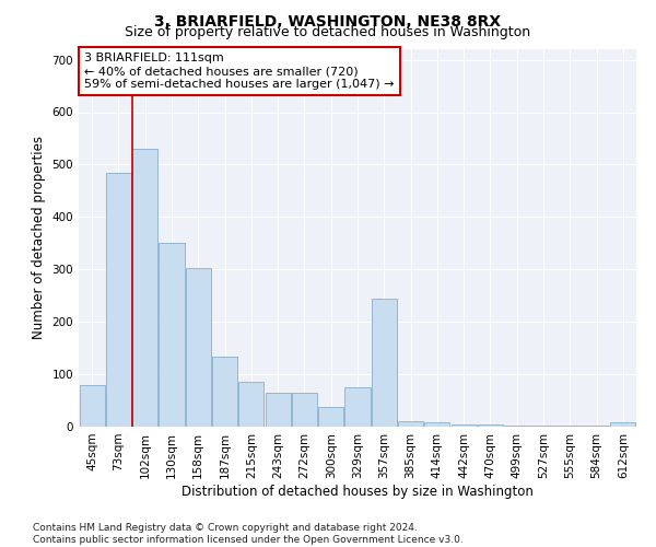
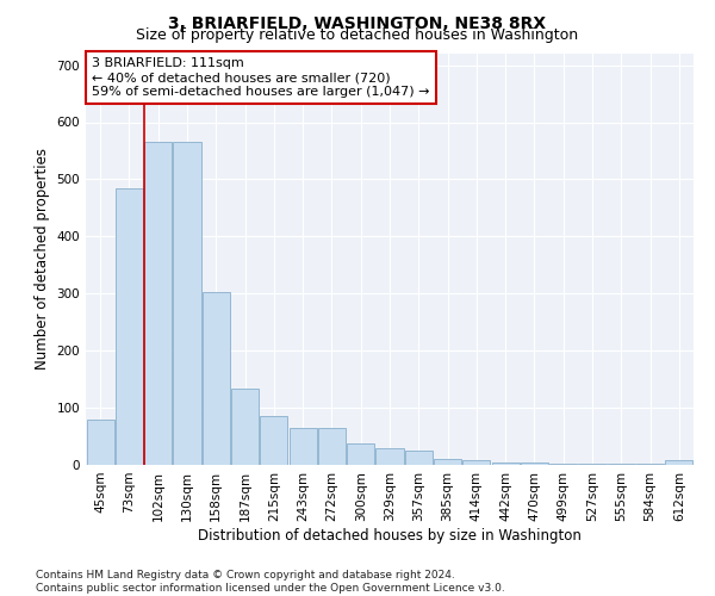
102sqm: 530 -> 565
130sqm: 350 -> 565
329sqm: 75 -> 30
357sqm: 245 -> 25
